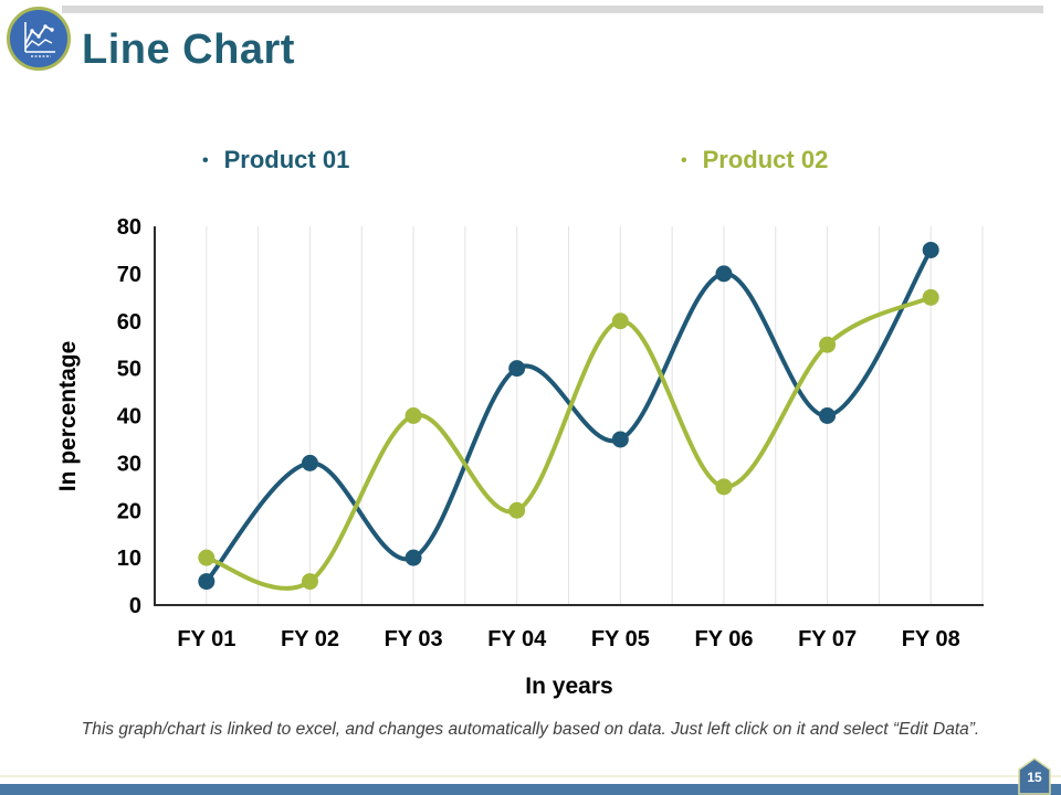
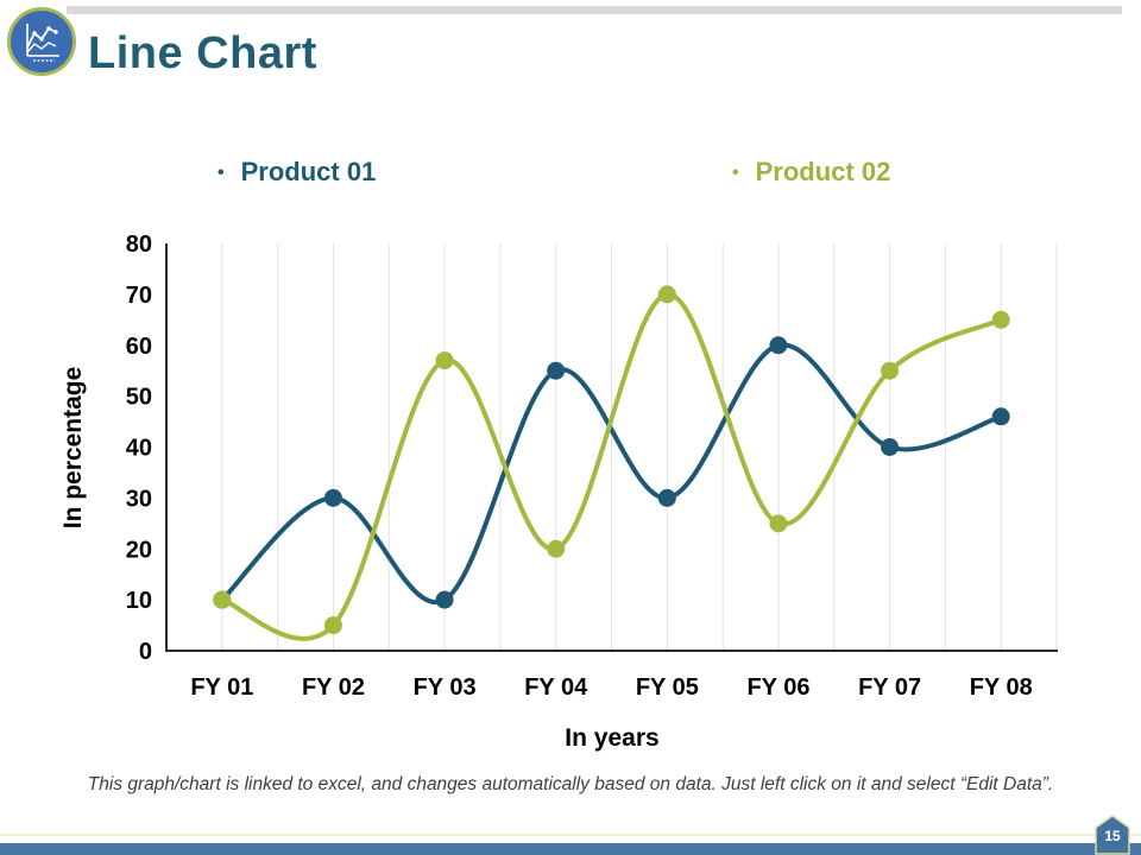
Product 01/FY 01: 5 -> 10
Product 02/FY 03: 40 -> 57
Product 01/FY 04: 50 -> 55
Product 01/FY 05: 35 -> 30
Product 02/FY 05: 60 -> 70
Product 01/FY 06: 70 -> 60
Product 01/FY 08: 75 -> 46
